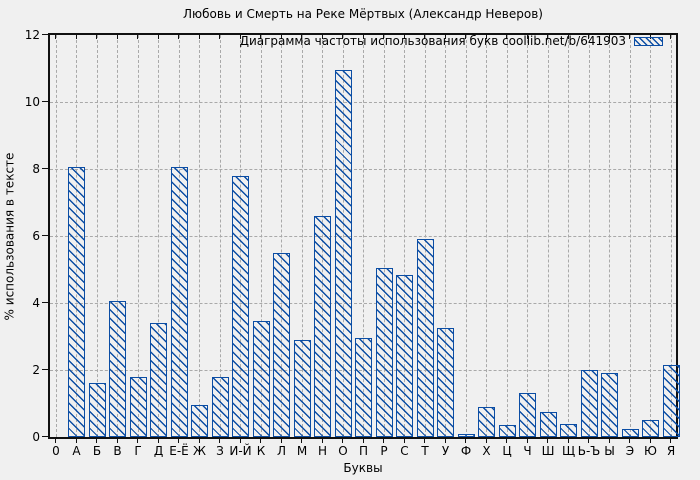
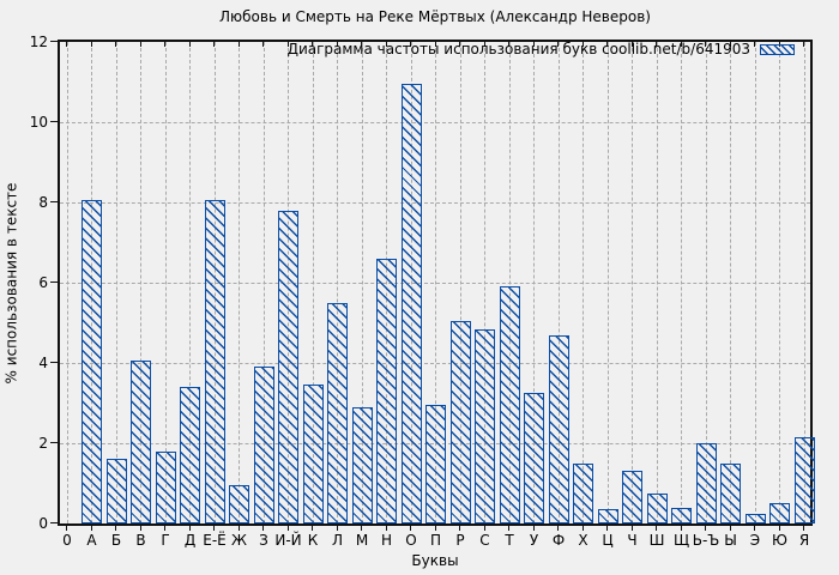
З: 1.8 -> 3.9
Ф: 0.1 -> 4.7
Х: 0.9 -> 1.5
Ы: 1.9 -> 1.5
